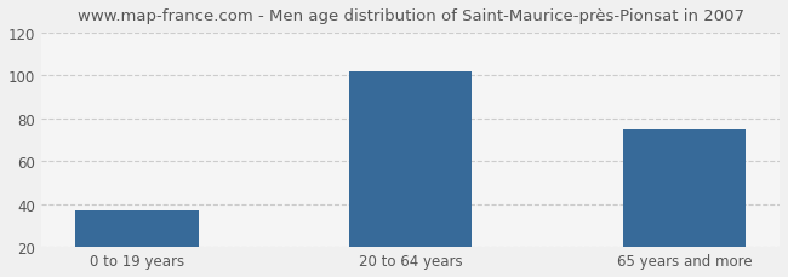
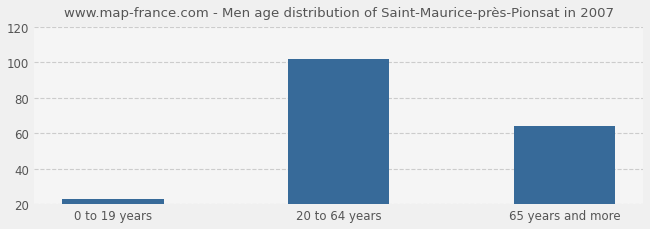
0 to 19 years: 37 -> 23
65 years and more: 75 -> 64
